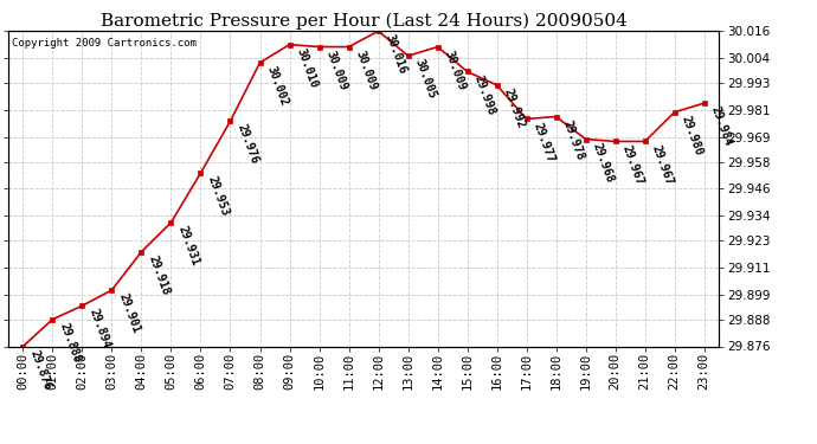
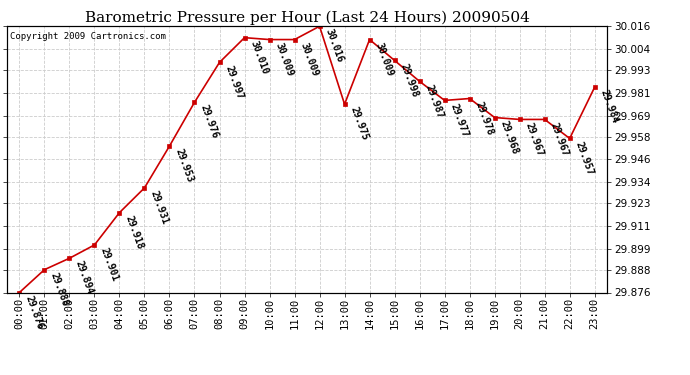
08:00: 30.002 -> 29.997
13:00: 30.005 -> 29.975
16:00: 29.992 -> 29.987
22:00: 29.980 -> 29.957
